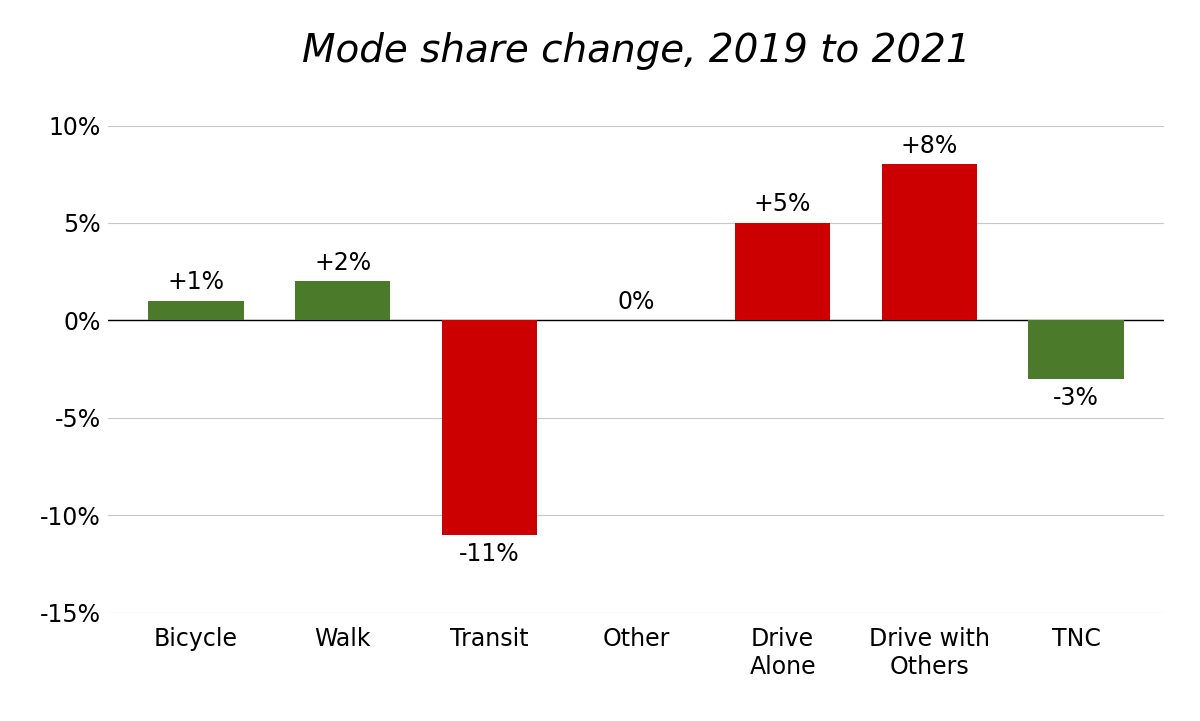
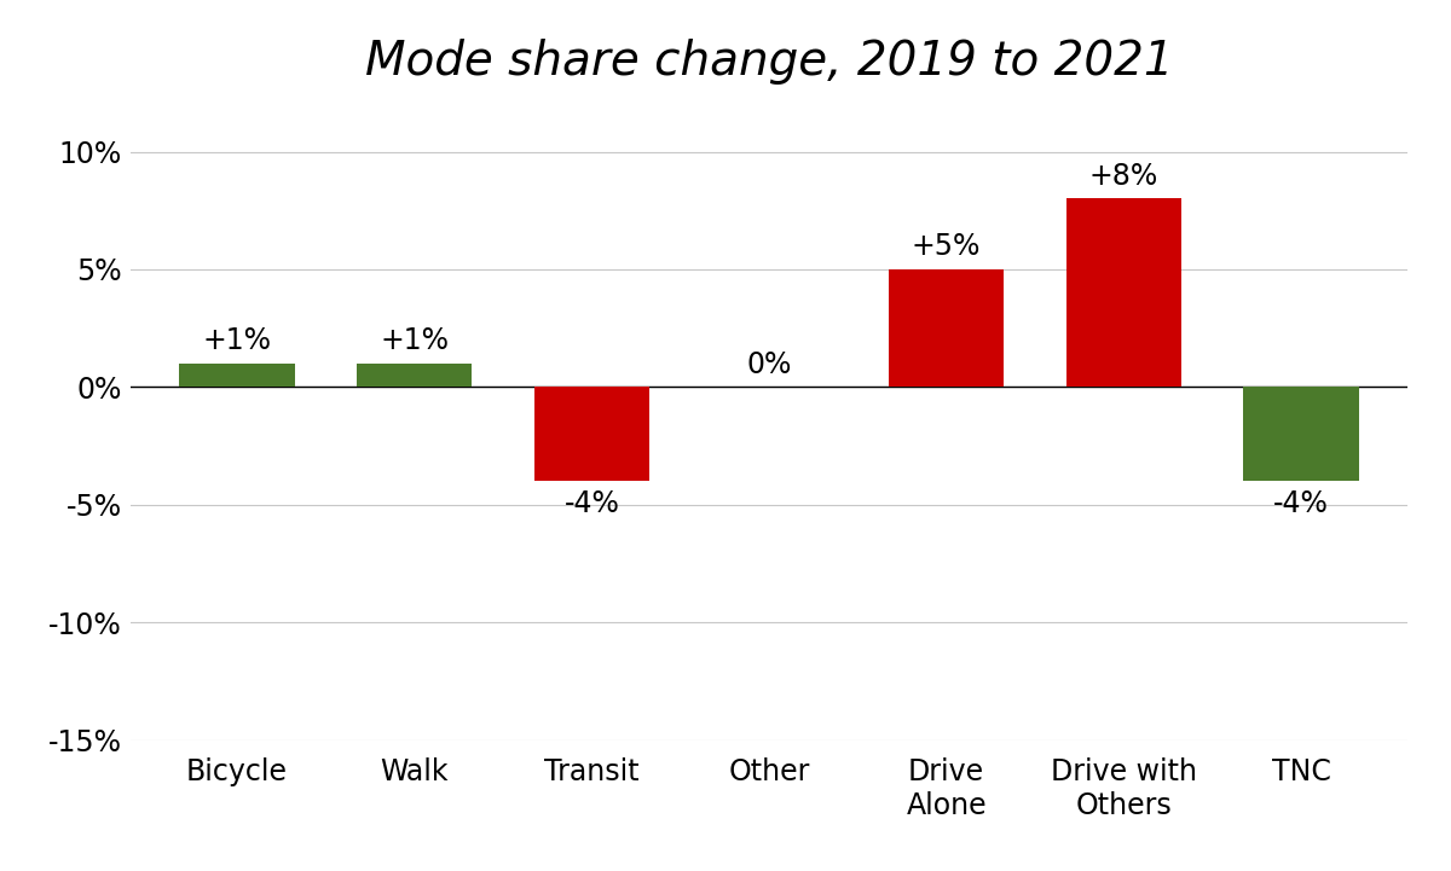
Walk: +2% -> +1%
Transit: -11% -> -4%
TNC: -3% -> -4%
